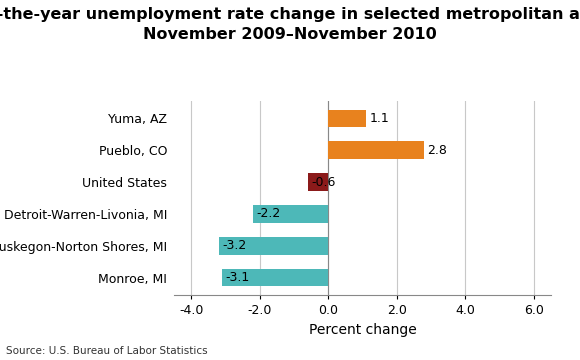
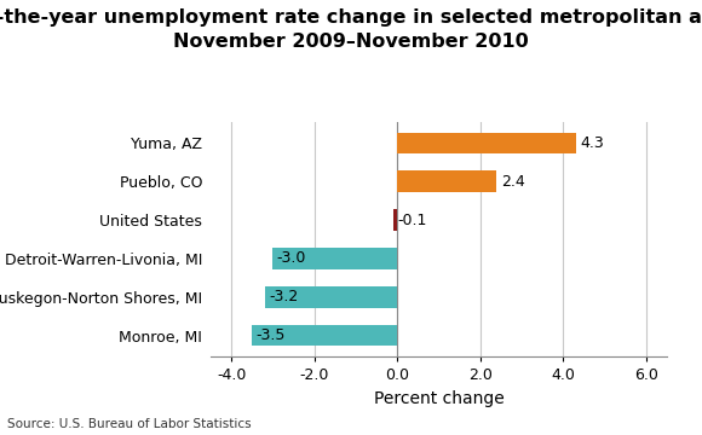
Yuma, AZ: 1.1 -> 4.3
Pueblo, CO: 2.8 -> 2.4
United States: -0.6 -> -0.1
Detroit-Warren-Livonia, MI: -2.2 -> -3.0
Monroe, MI: -3.1 -> -3.5
